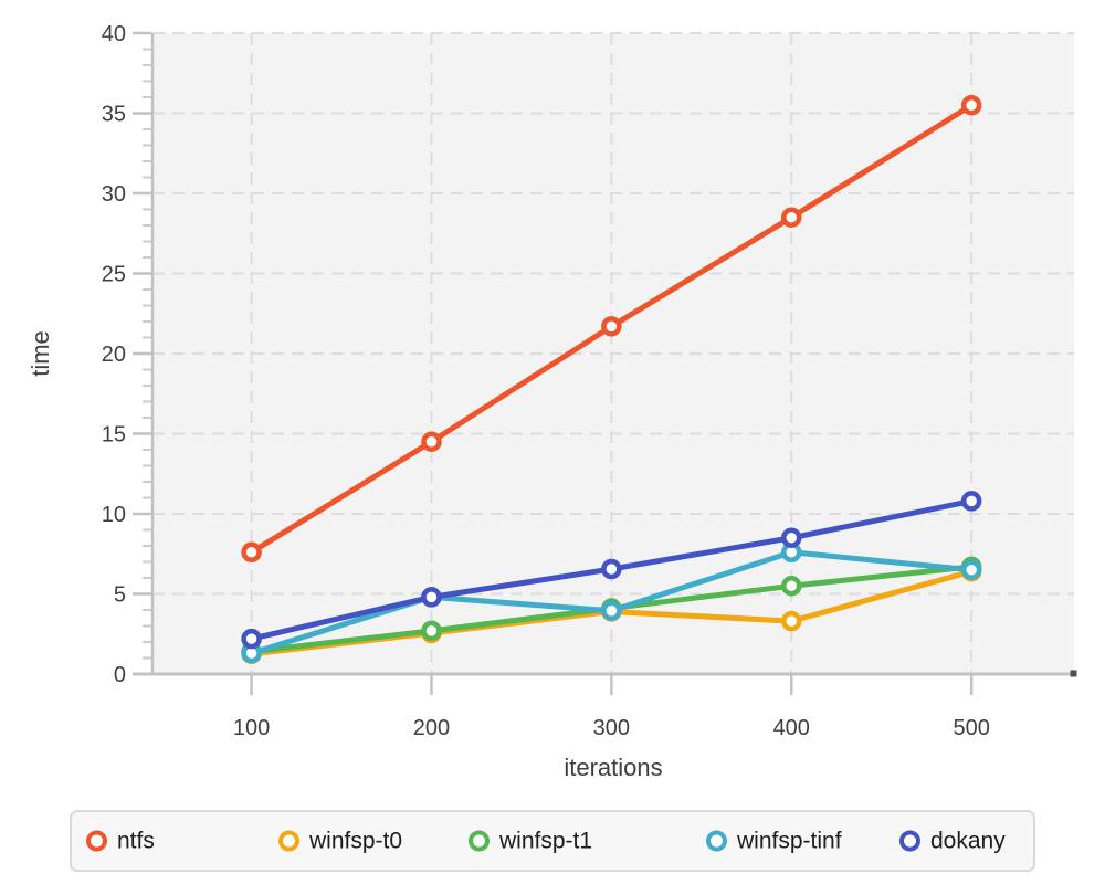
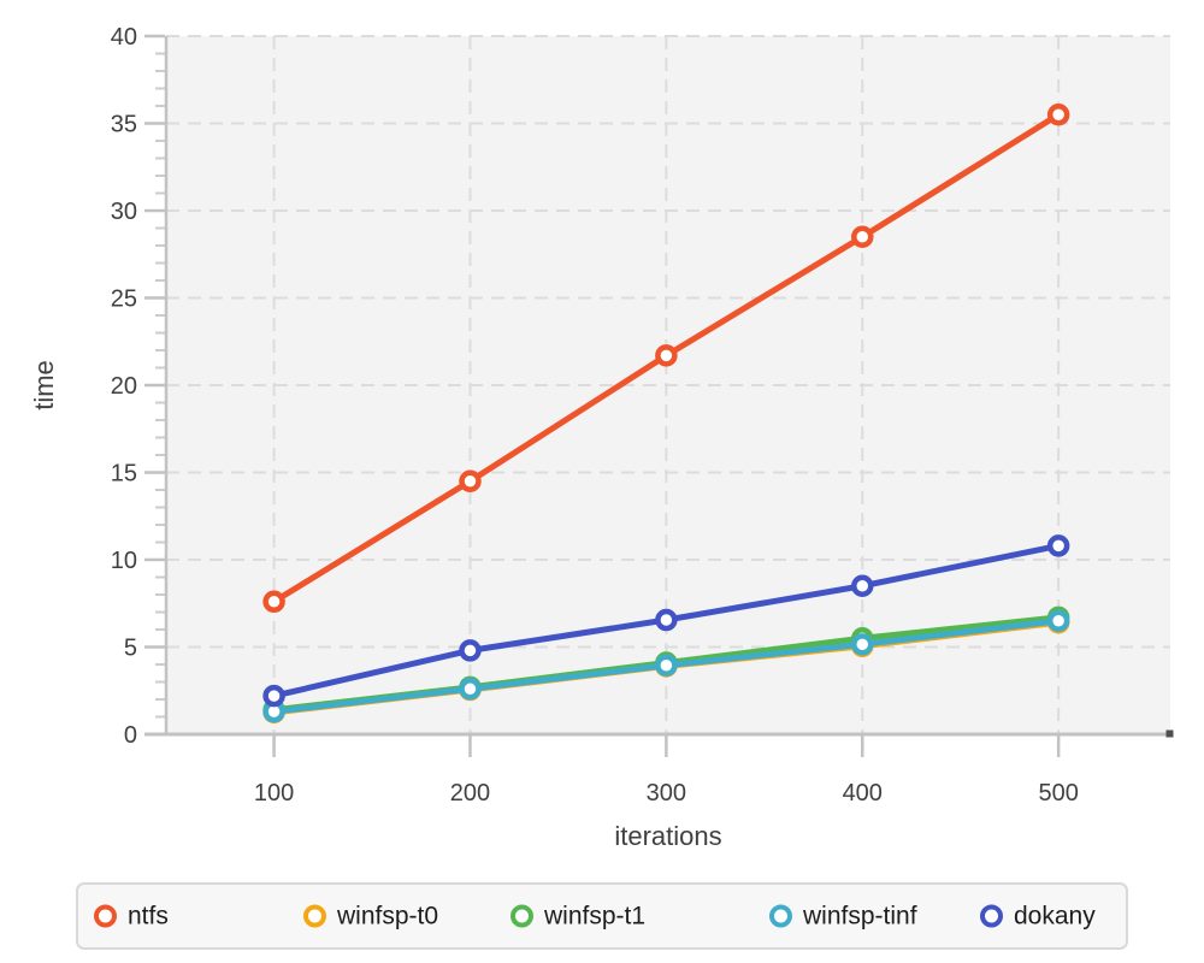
winfsp-tinf/200: 4.8 -> 2.6
winfsp-t0/400: 3.3 -> 5.0
winfsp-tinf/400: 7.6 -> 5.2
